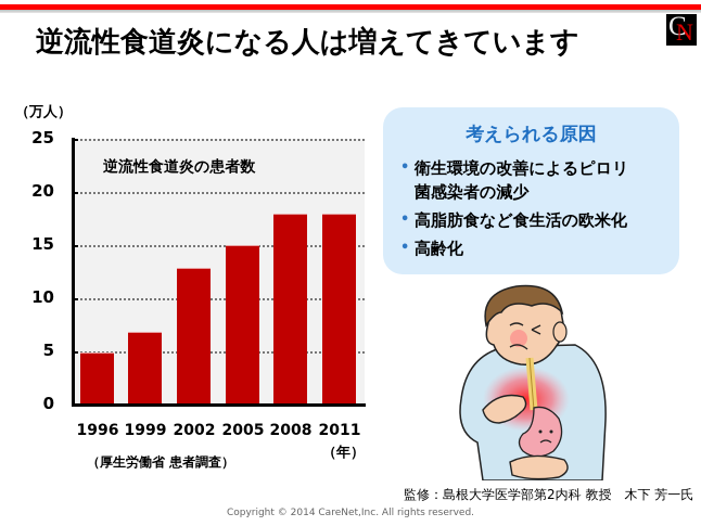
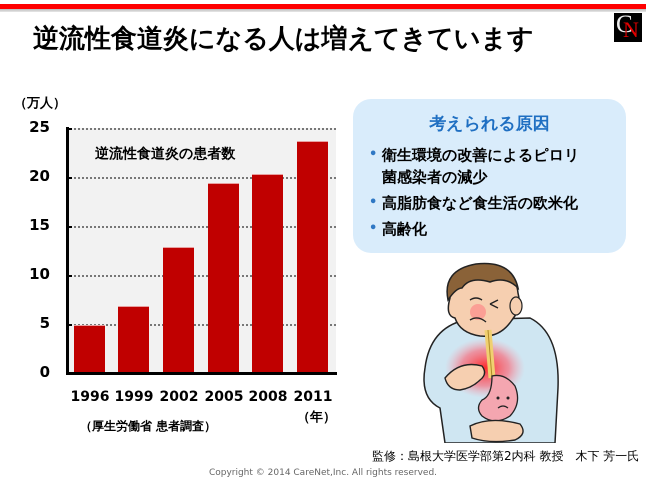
2005: 15 -> 19
2008: 18 -> 20
2011: 18 -> 24
